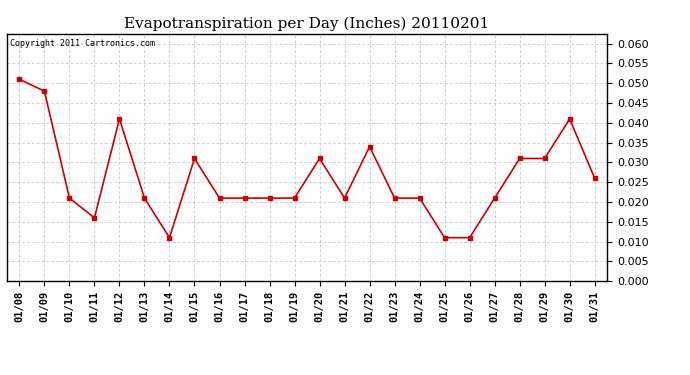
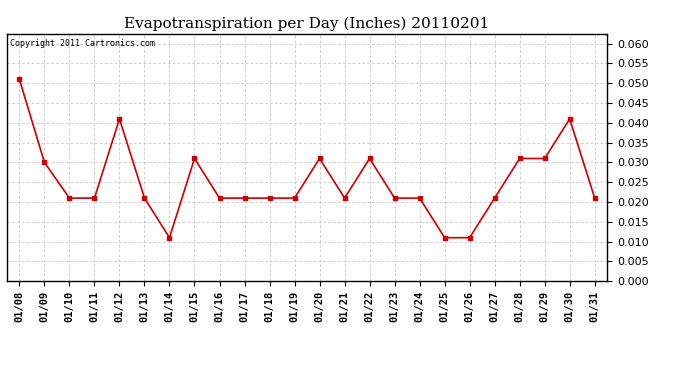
01/09: 0.048 -> 0.030
01/11: 0.016 -> 0.021
01/22: 0.034 -> 0.031
01/31: 0.026 -> 0.021
